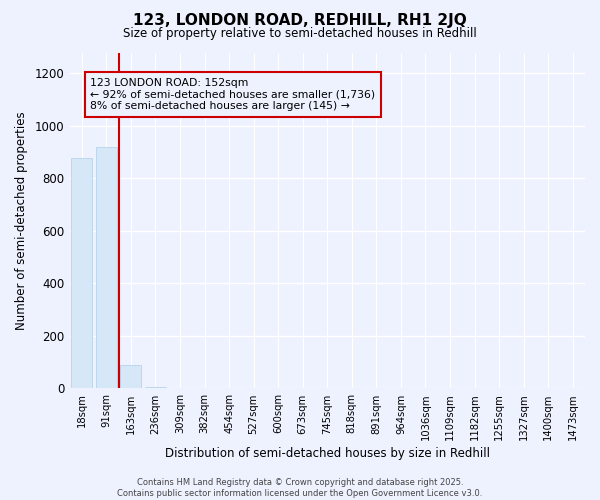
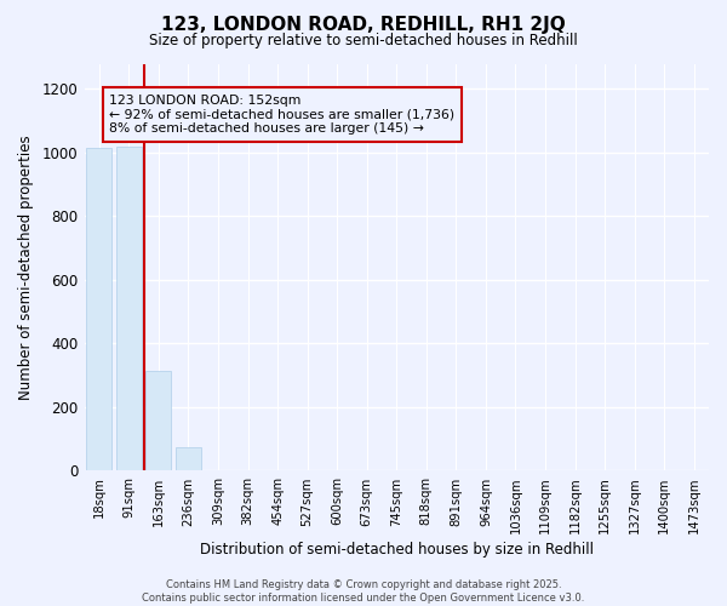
18sqm: 878 -> 1015
91sqm: 920 -> 1020
163sqm: 90 -> 315
236sqm: 4 -> 75
